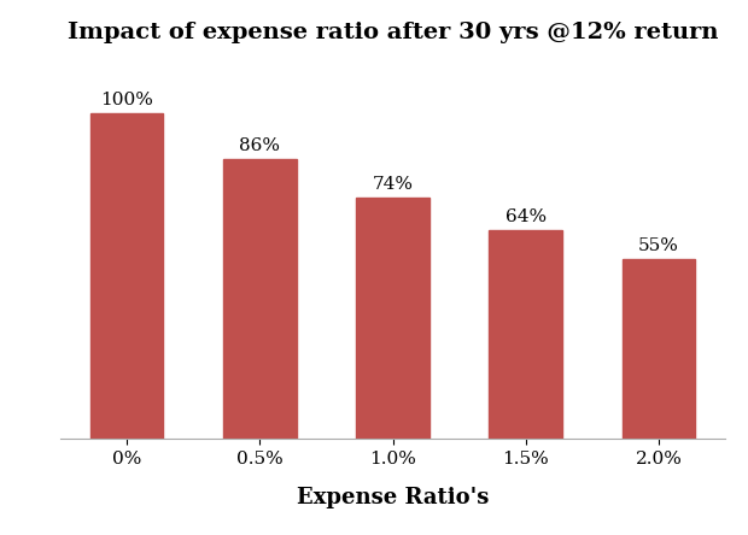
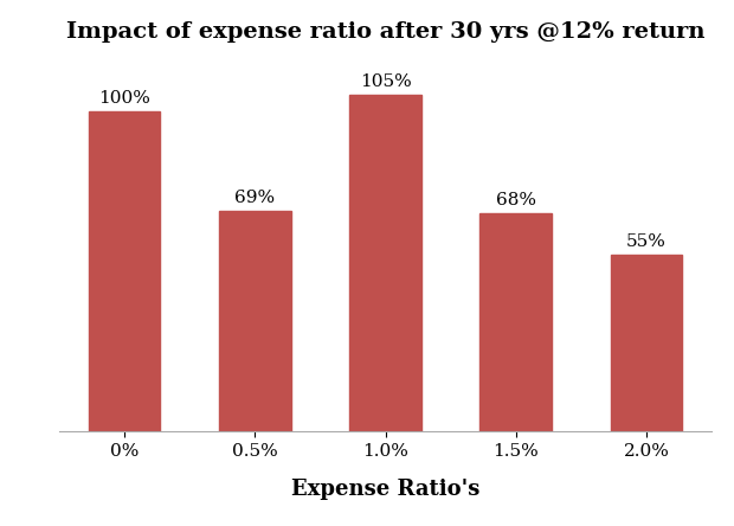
0.5%: 86% -> 69%
1.0%: 74% -> 105%
1.5%: 64% -> 68%
